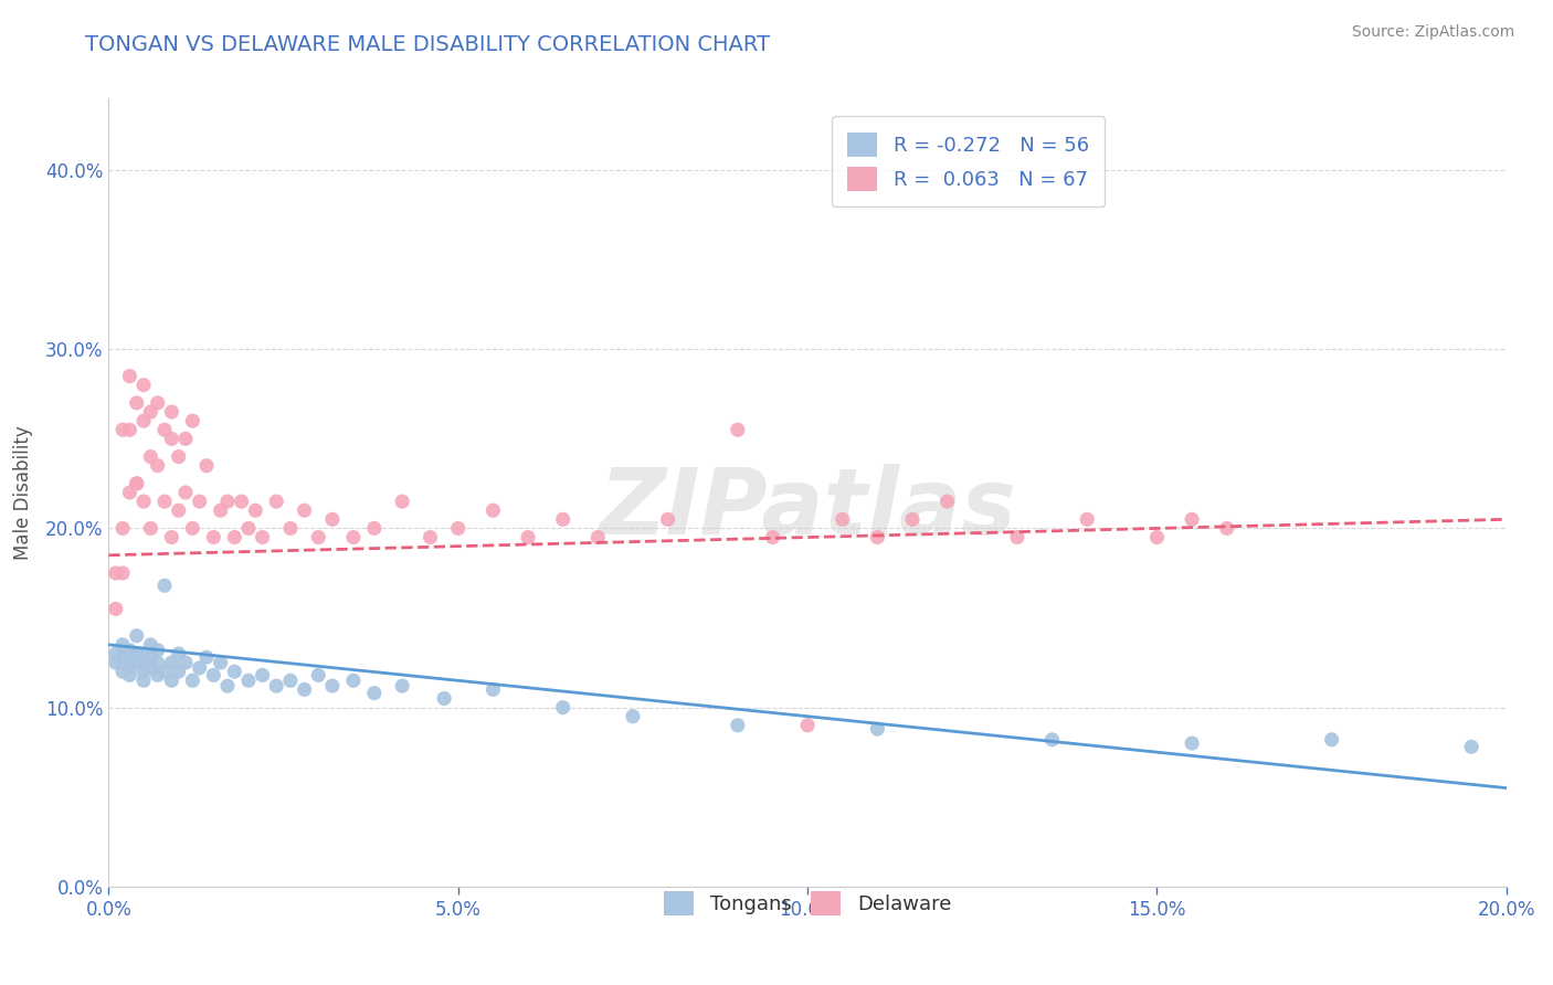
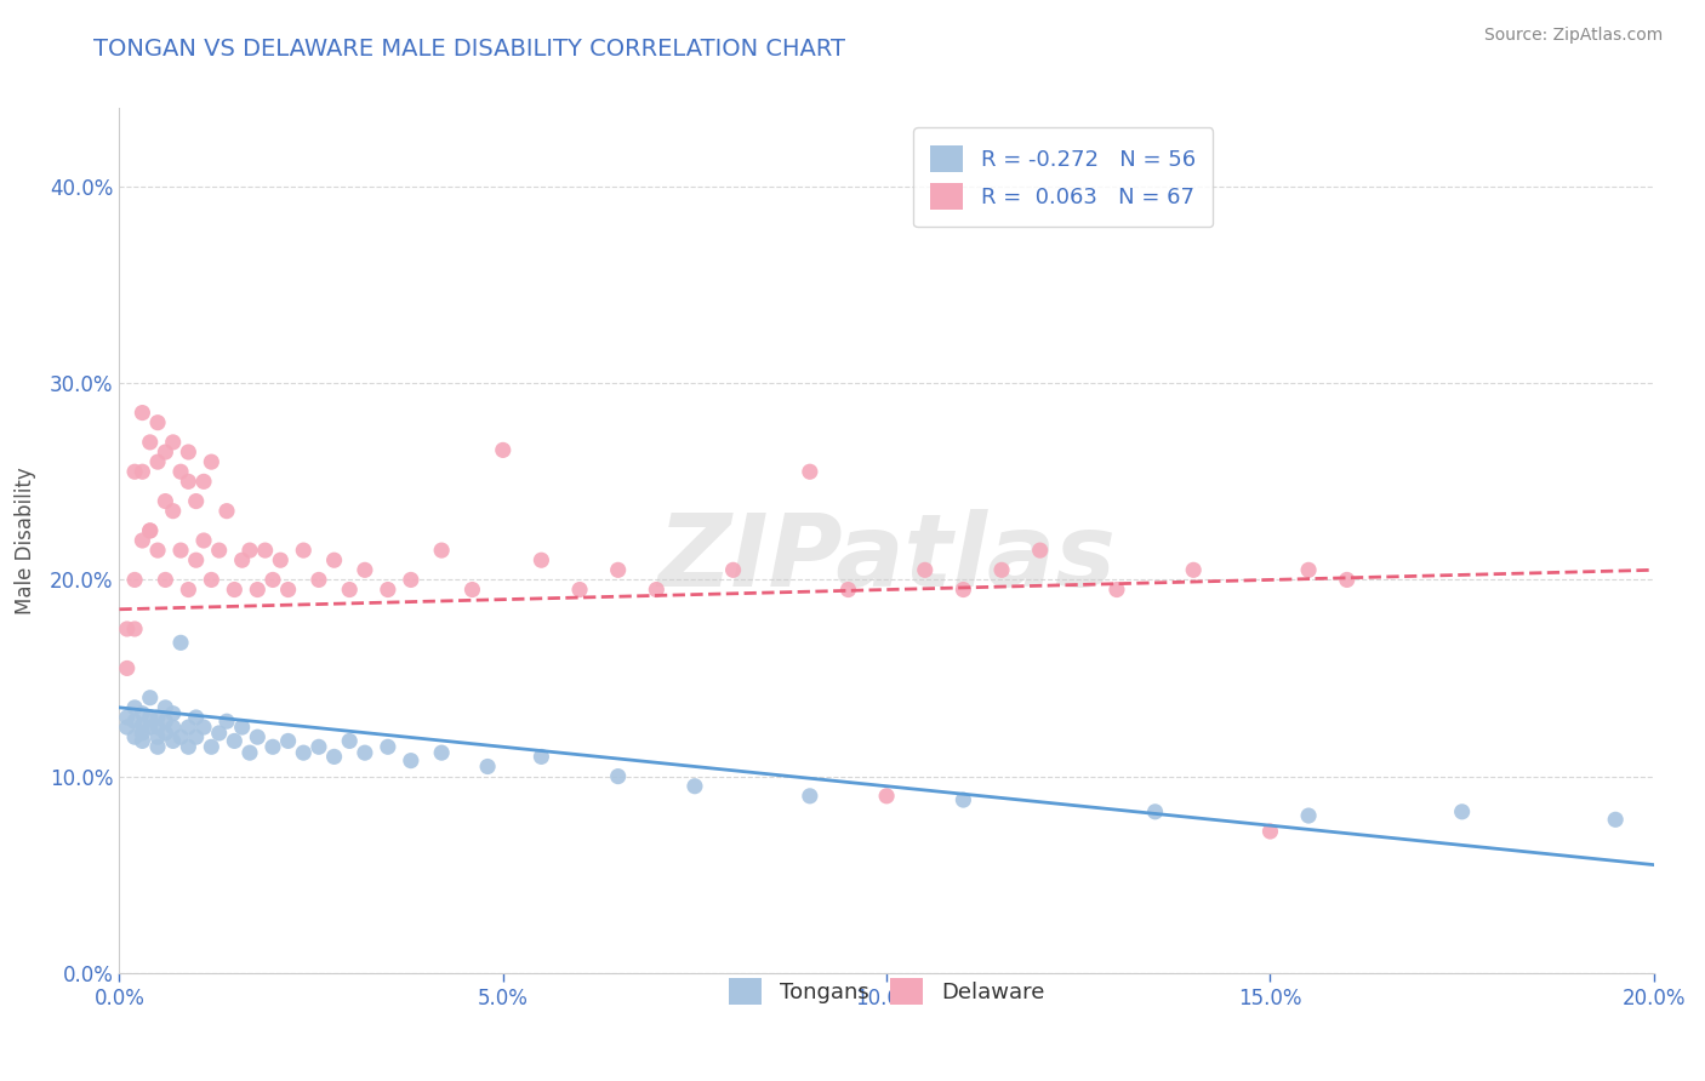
Delaware/5.0%: 20.0% -> 26.6%
Delaware/15.0%: 19.5% -> 7.2%
